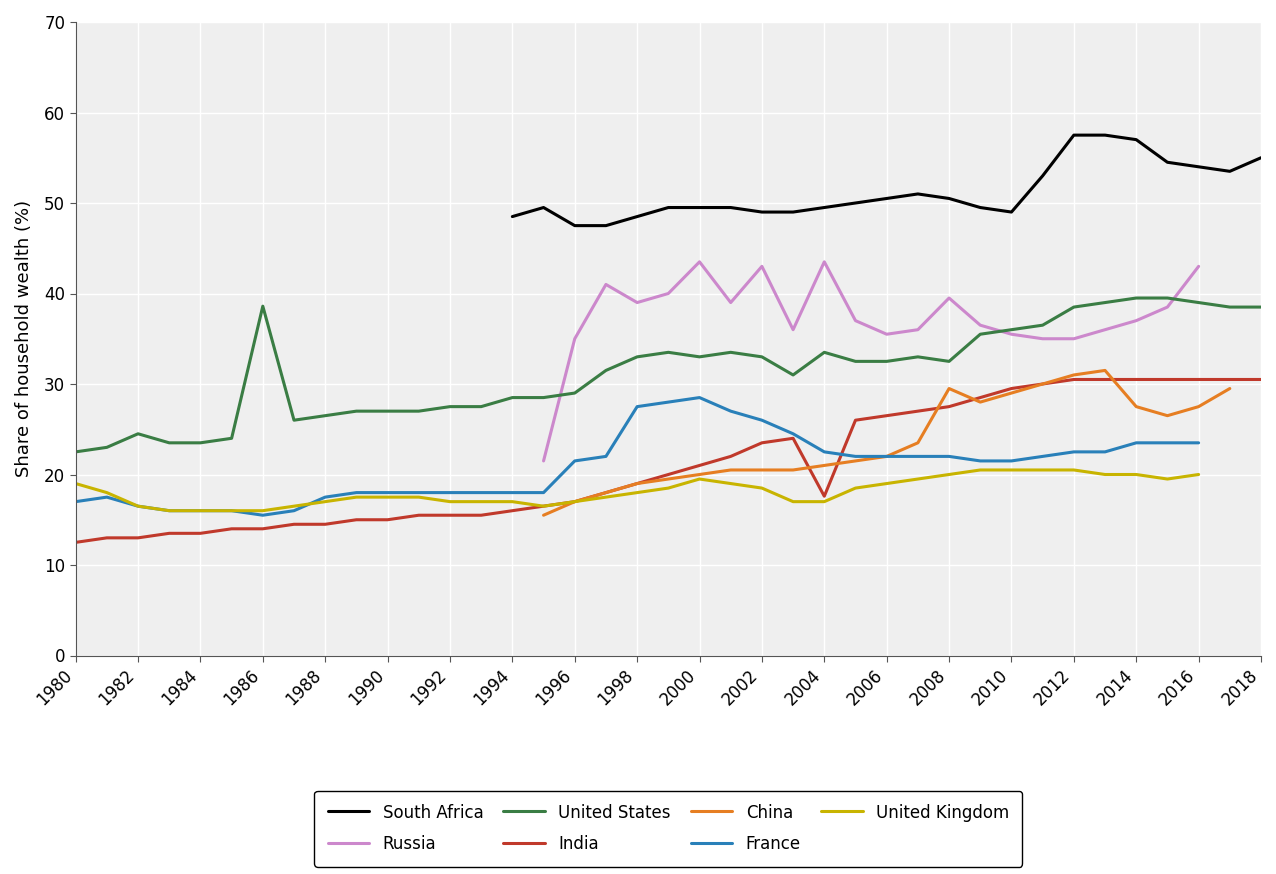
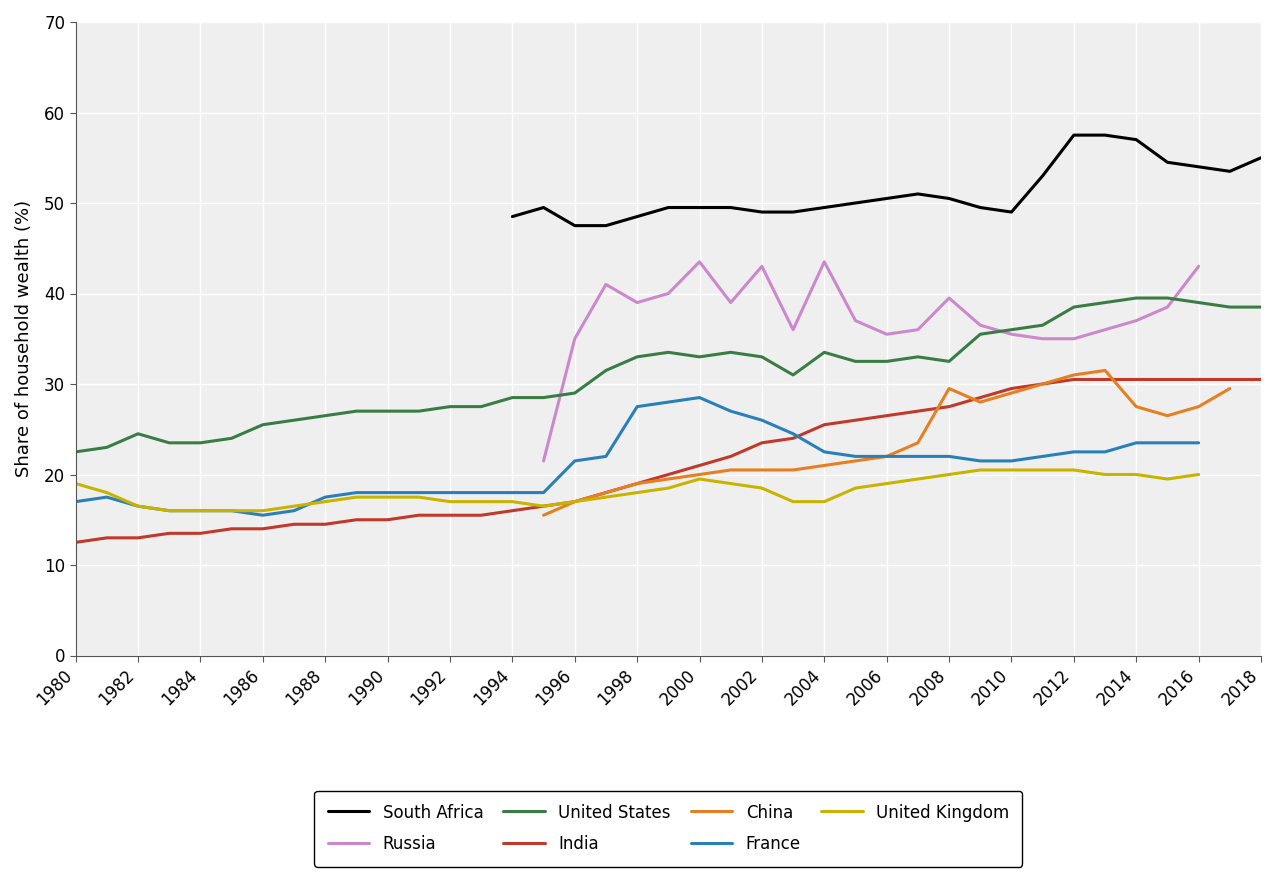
United States/1986: 38.6 -> 25.5
India/2004: 17.6 -> 25.5
